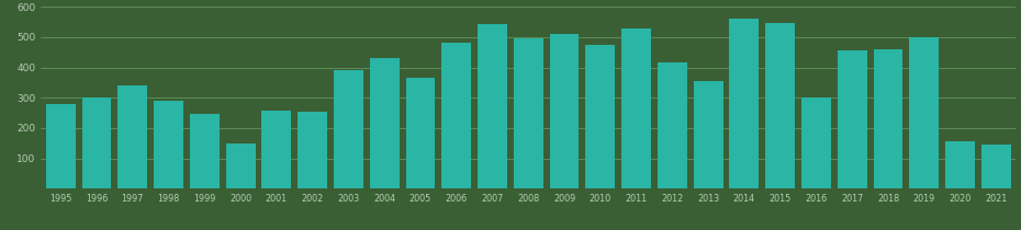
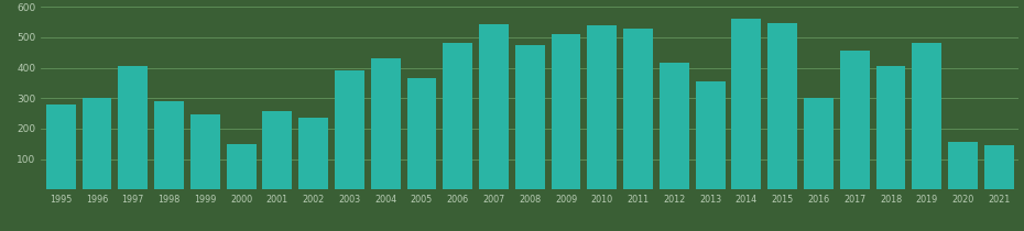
1997: 340 -> 405
2002: 255 -> 235
2008: 495 -> 475
2010: 475 -> 540
2018: 460 -> 405
2019: 500 -> 480
